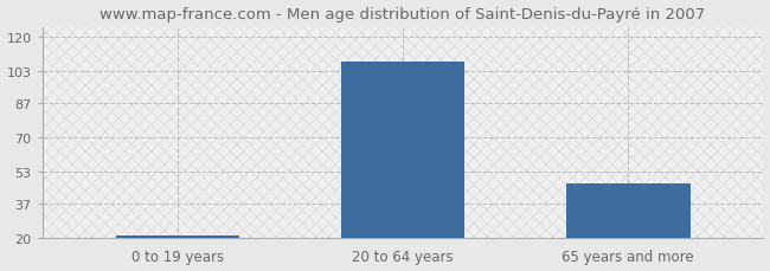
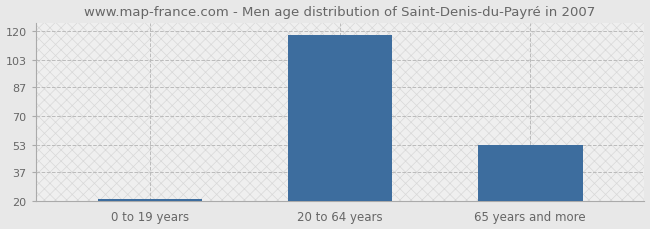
20 to 64 years: 108 -> 118
65 years and more: 47 -> 53
